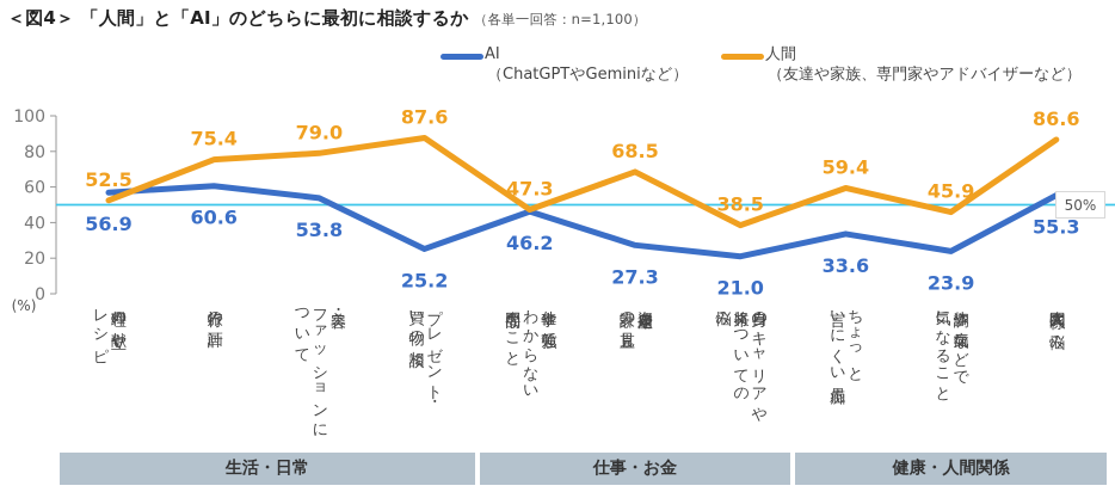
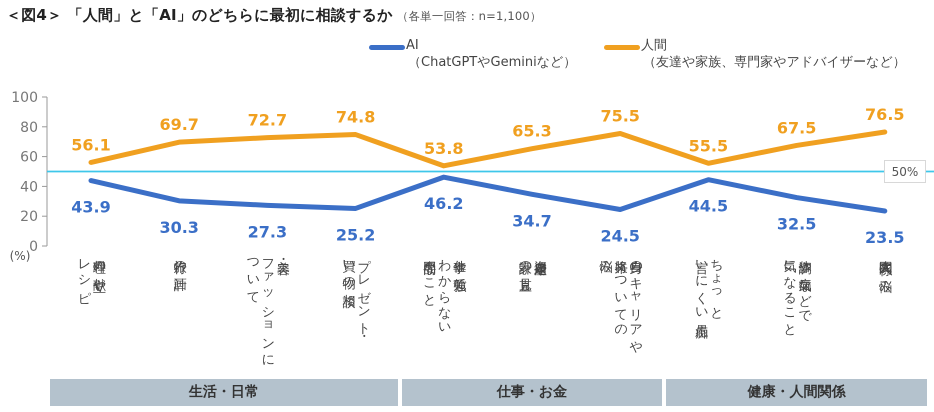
AI/料理の献立や レシピ: 56.9 -> 43.9
人間/料理の献立や レシピ: 52.5 -> 56.1
AI/旅行の計画: 60.6 -> 30.3
人間/旅行の計画: 75.4 -> 69.7
AI/美容・ ファッションに ついて: 53.8 -> 27.3
人間/美容・ ファッションに ついて: 79.0 -> 72.7
人間/プレゼント・ 買い物の相談: 87.6 -> 74.8
人間/仕事や勉強で わからない 専門的なこと: 47.3 -> 53.8
AI/資産運用や 家計の見直し: 27.3 -> 34.7
人間/資産運用や 家計の見直し: 68.5 -> 65.3
AI/自身のキャリアや 将来についての 悩み: 21.0 -> 24.5
人間/自身のキャリアや 将来についての 悩み: 38.5 -> 75.5
AI/ちょっと 言いにくい愚痴: 33.6 -> 44.5
人間/ちょっと 言いにくい愚痴: 59.4 -> 55.5
AI/体調や病気などで 気になること: 23.9 -> 32.5
人間/体調や病気などで 気になること: 45.9 -> 67.5
AI/人間関係の悩み: 55.3 -> 23.5
人間/人間関係の悩み: 86.6 -> 76.5
